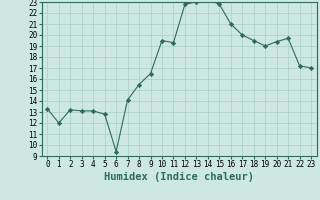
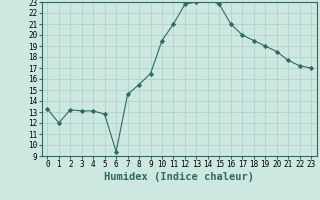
7: 14.1 -> 14.6
11: 19.3 -> 21.0
20: 19.4 -> 18.5
21: 19.7 -> 17.7
